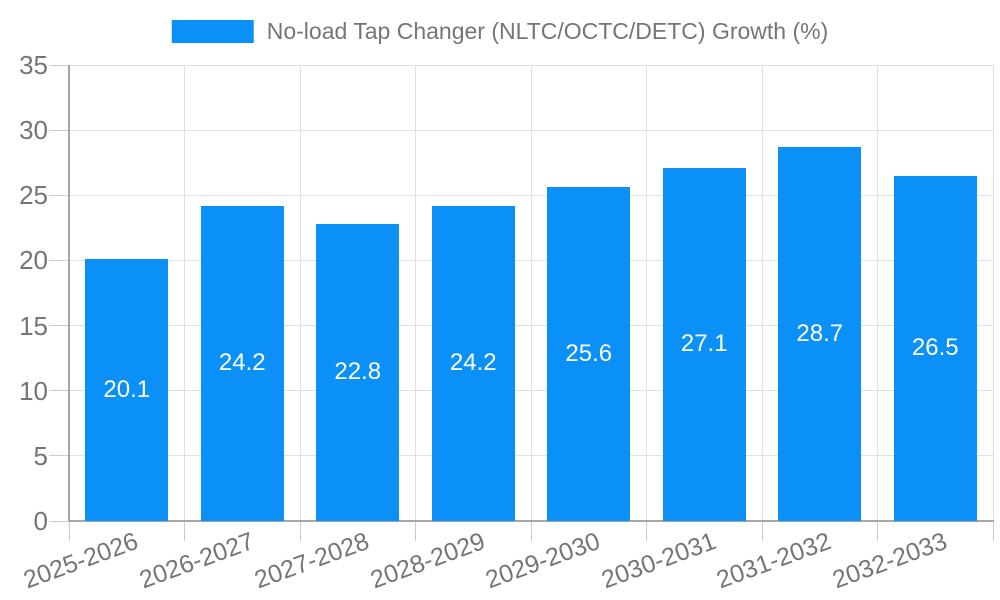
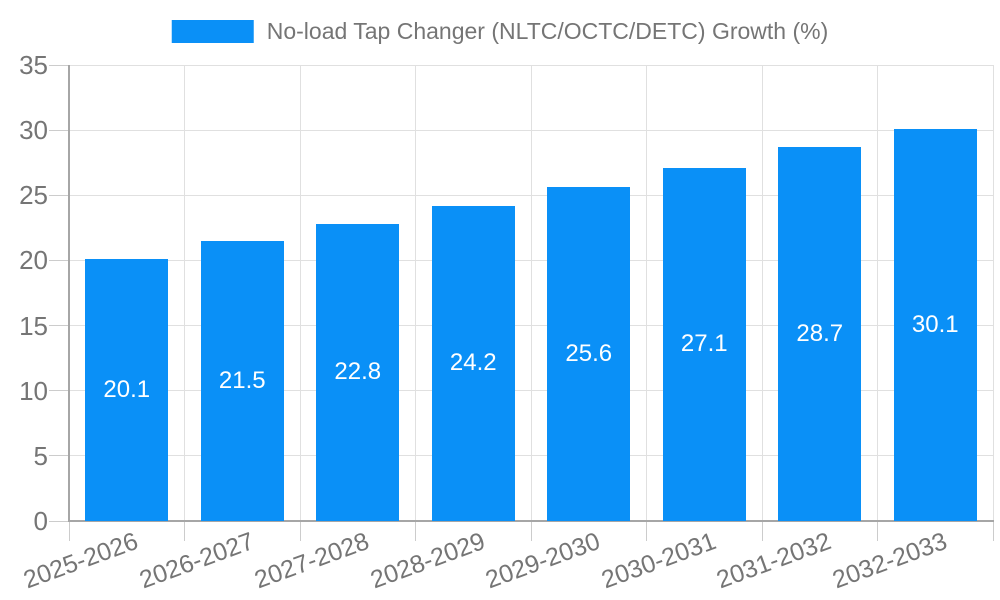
2026-2027: 24.2 -> 21.5
2032-2033: 26.5 -> 30.1
